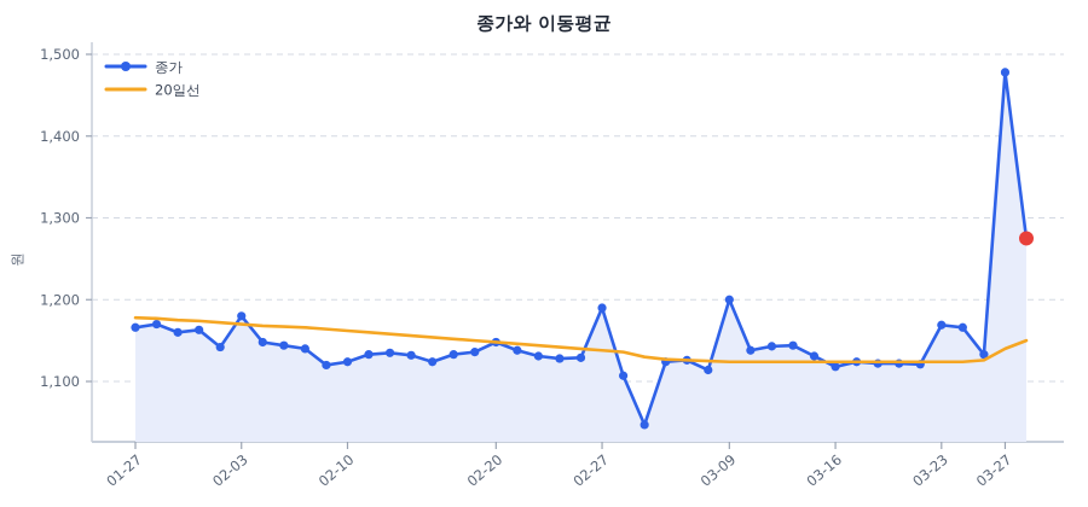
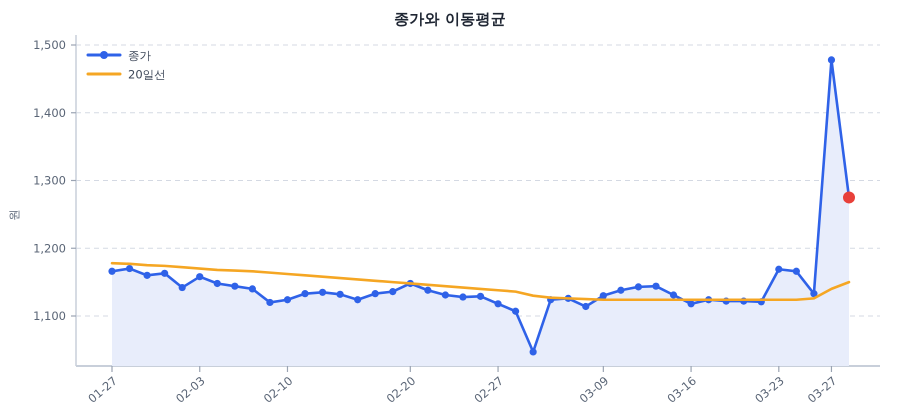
종가/02-03: 1180 -> 1160
종가/02-27: 1190 -> 1120
종가/03-09: 1200 -> 1130
